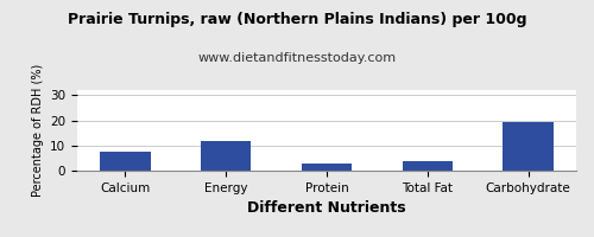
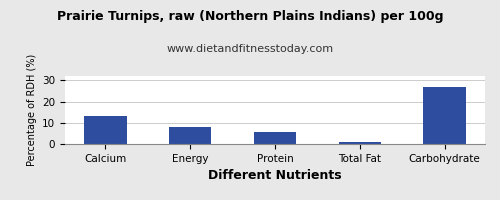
Calcium: 7.5 -> 13.3
Energy: 12.0 -> 8.0
Protein: 3.0 -> 5.5
Total Fat: 4.0 -> 1.1
Carbohydrate: 19.5 -> 27.0
